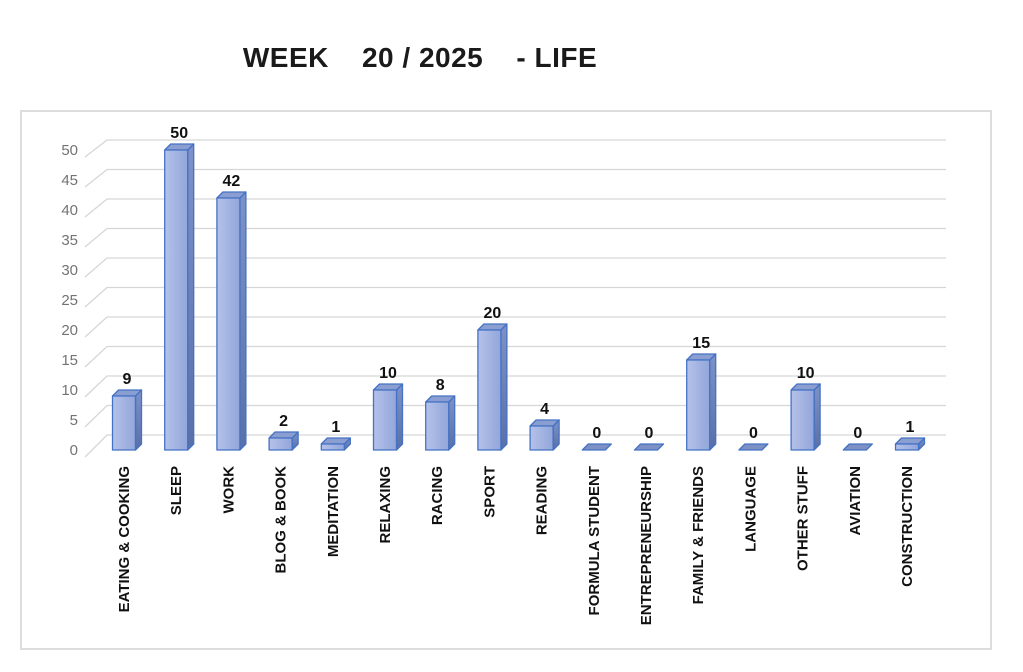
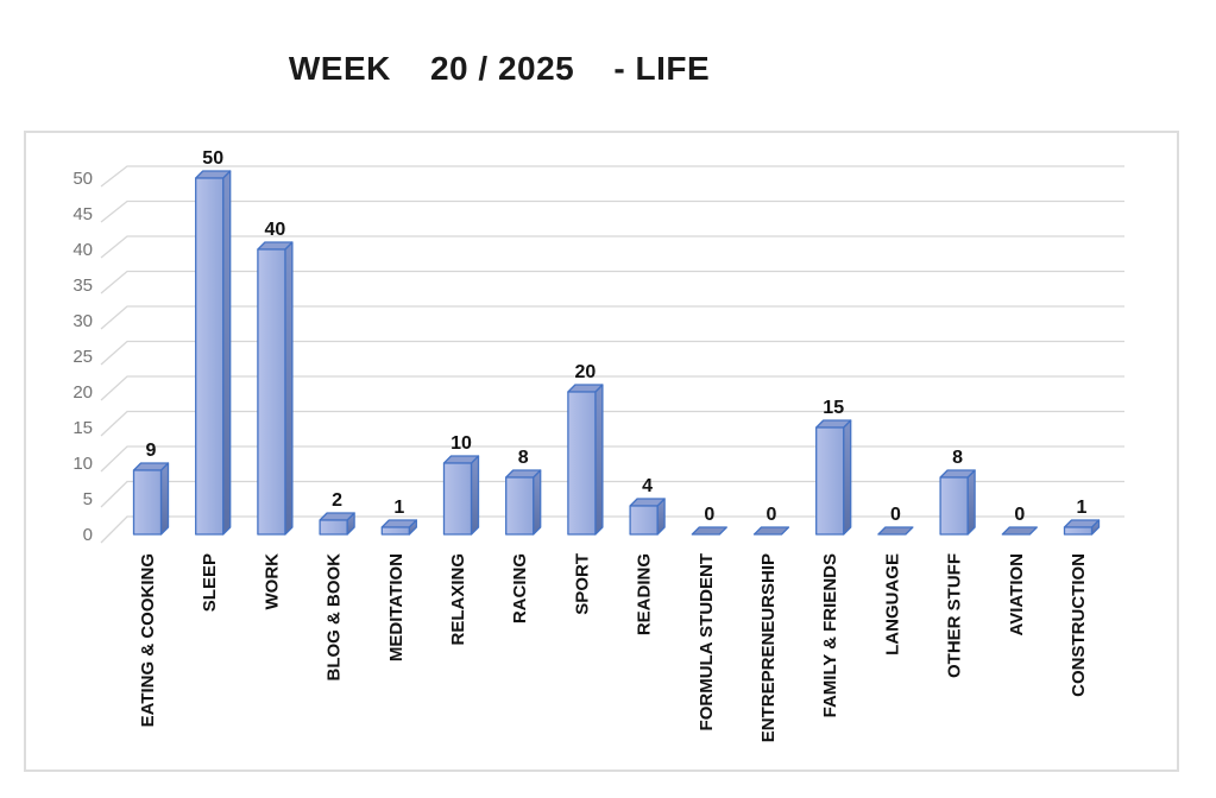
WORK: 42 -> 40
OTHER STUFF: 10 -> 8
